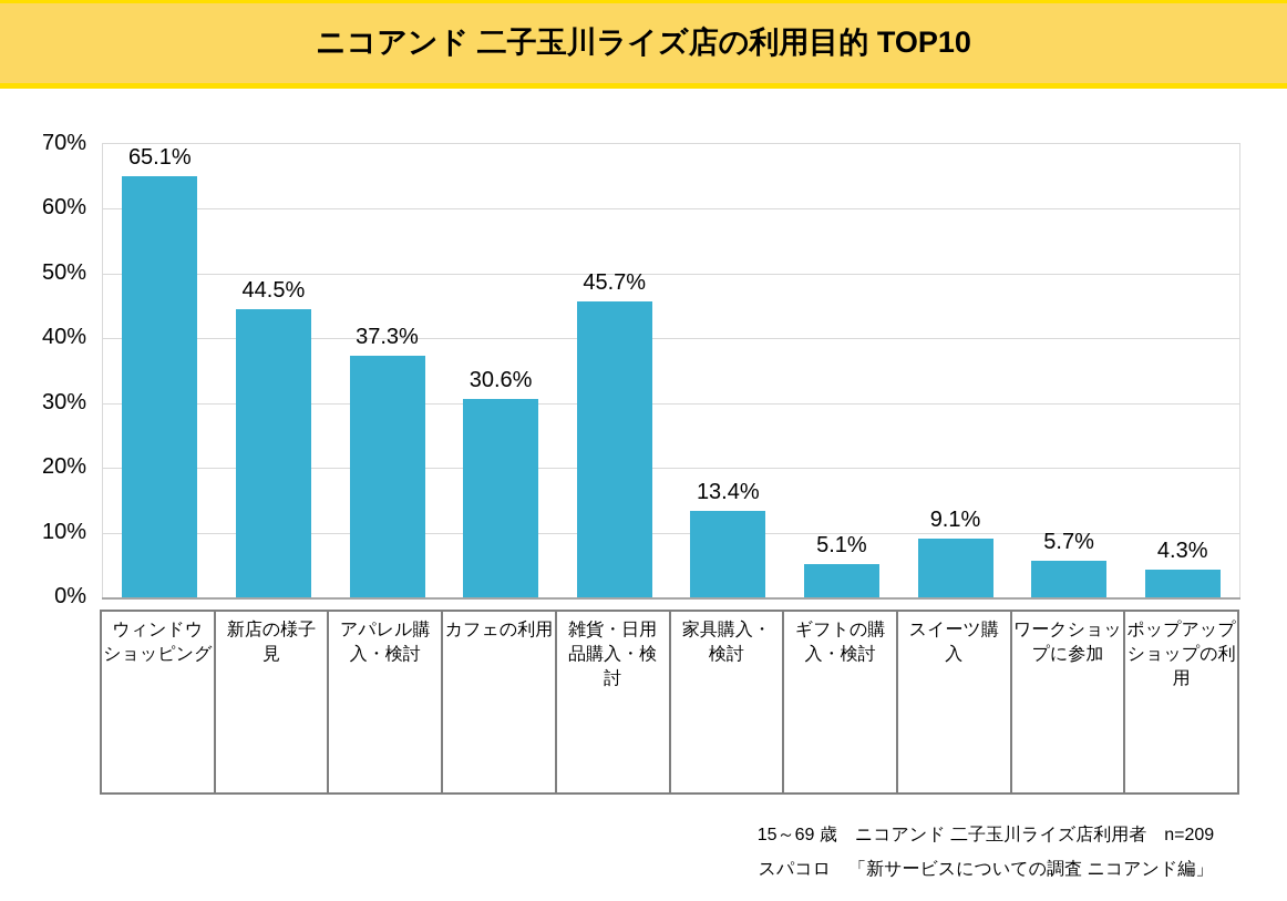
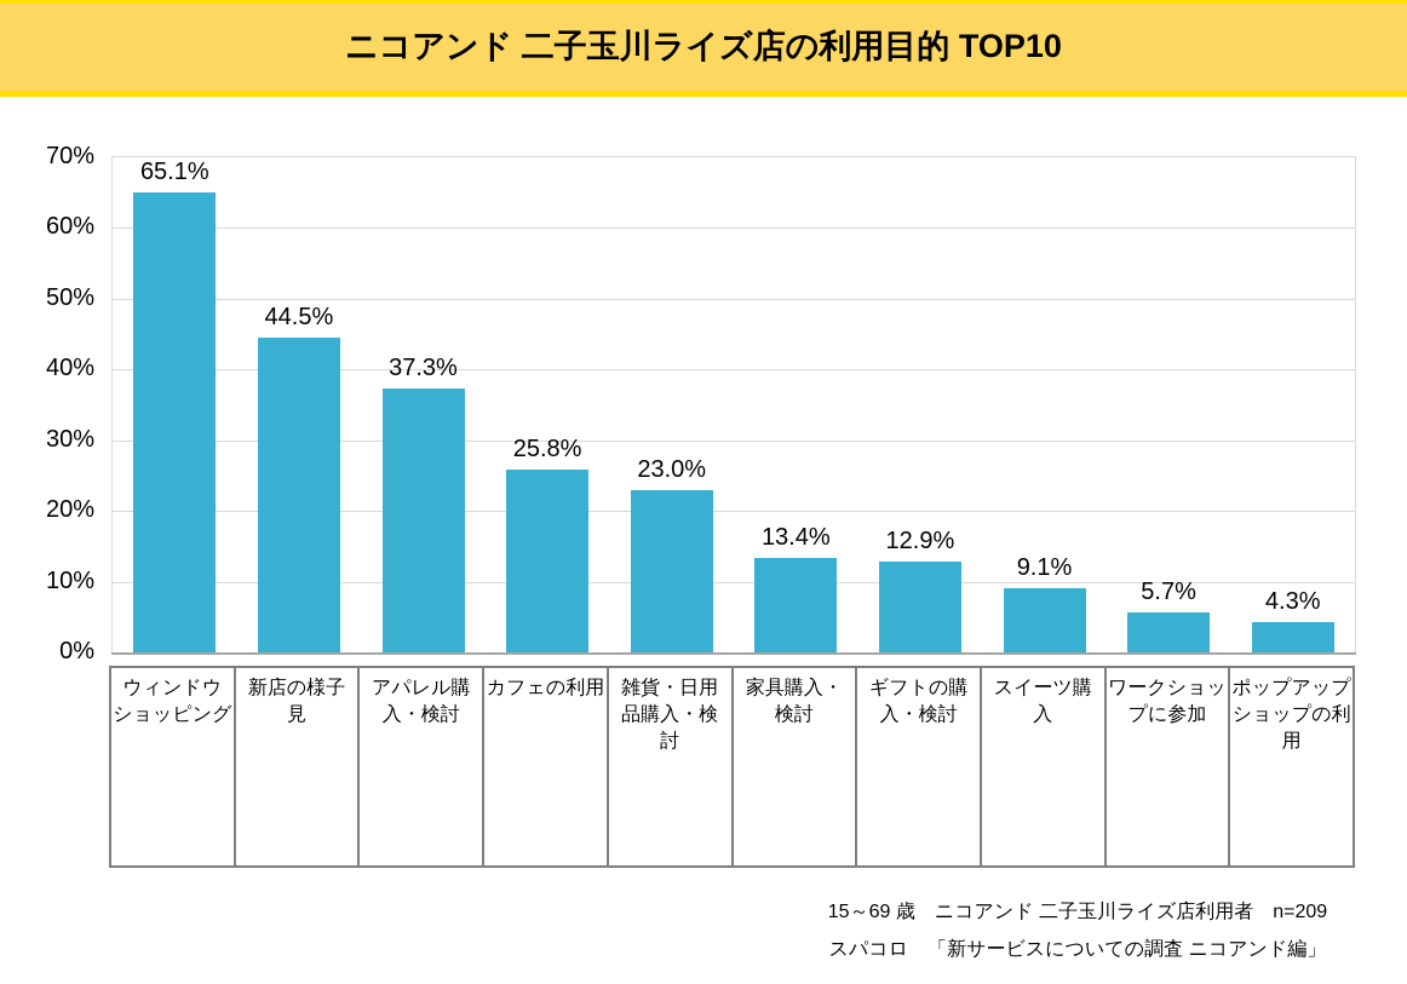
カフェの利用: 30.6% -> 25.8%
雑貨・日用品購入・検討: 45.7% -> 23.0%
ギフトの購入・検討: 5.1% -> 12.9%
